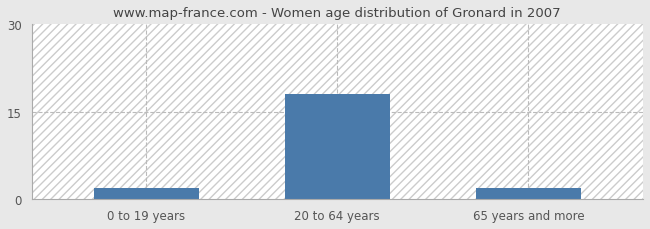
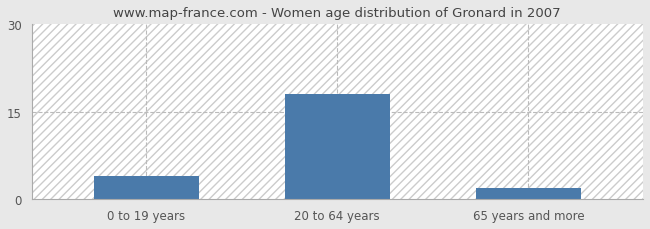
0 to 19 years: 2 -> 4
